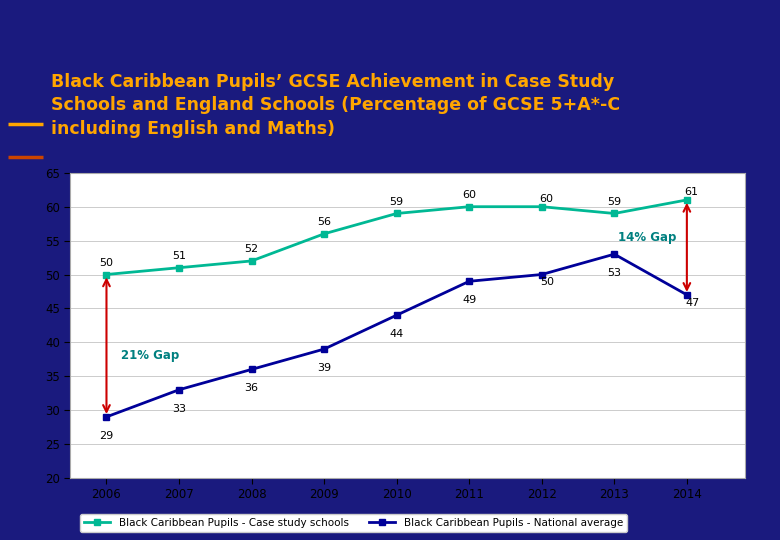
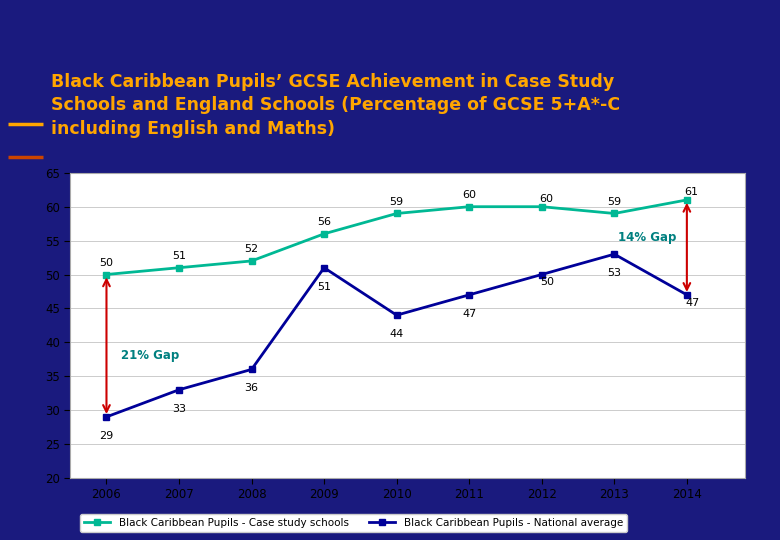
Black Caribbean Pupils - National average/2009: 39 -> 51
Black Caribbean Pupils - National average/2011: 49 -> 47
